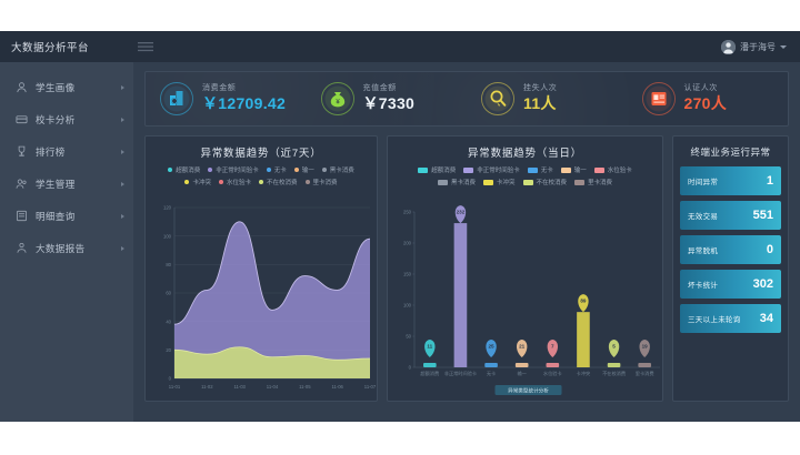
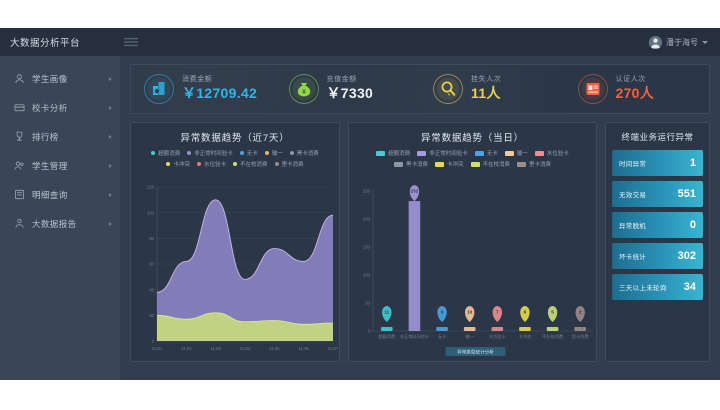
异常数据趋势（当日）/无卡: 25 -> 6
异常数据趋势（当日）/输一: 21 -> 10
异常数据趋势（当日）/卡冲突: 89 -> 6
异常数据趋势（当日）/里卡消费: 19 -> 2
